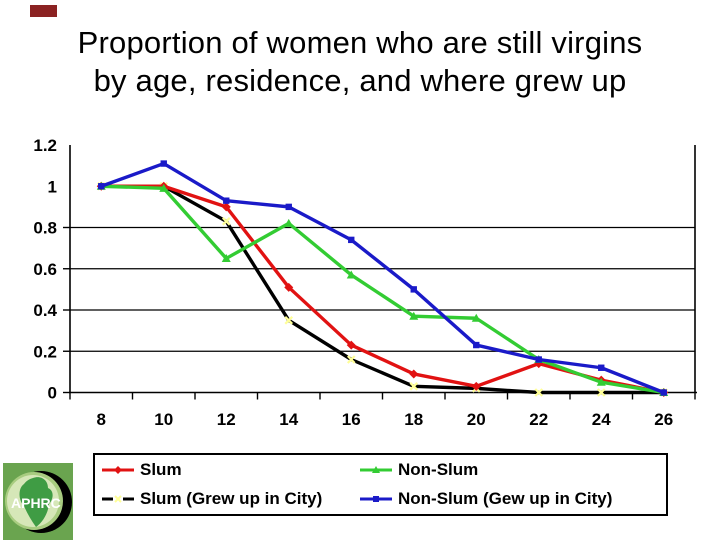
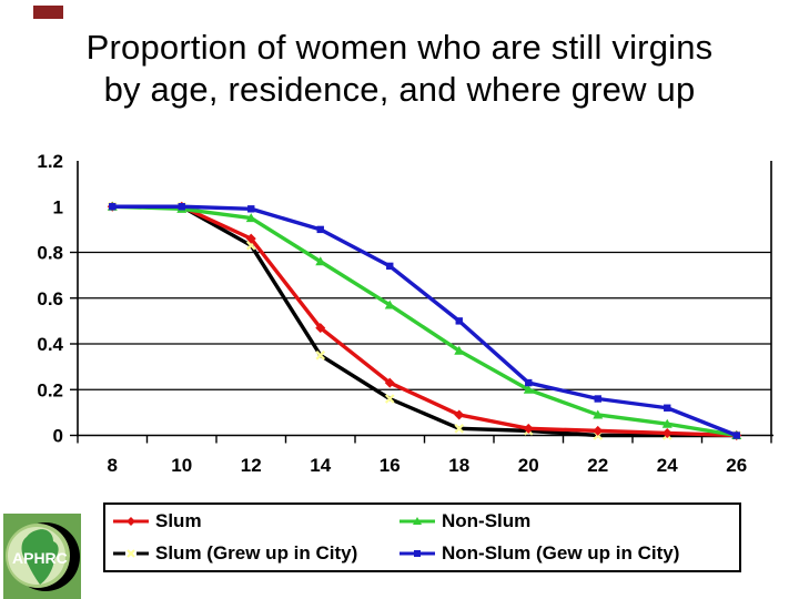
Non-Slum (Gew up in City)/10: 1.11 -> 1.00
Slum/12: 0.90 -> 0.86
Non-Slum/12: 0.65 -> 0.95
Non-Slum (Gew up in City)/12: 0.93 -> 0.99
Slum/14: 0.51 -> 0.47
Non-Slum/14: 0.82 -> 0.76
Non-Slum/20: 0.36 -> 0.20
Slum/22: 0.14 -> 0.02
Non-Slum/22: 0.16 -> 0.09
Slum/24: 0.06 -> 0.01
